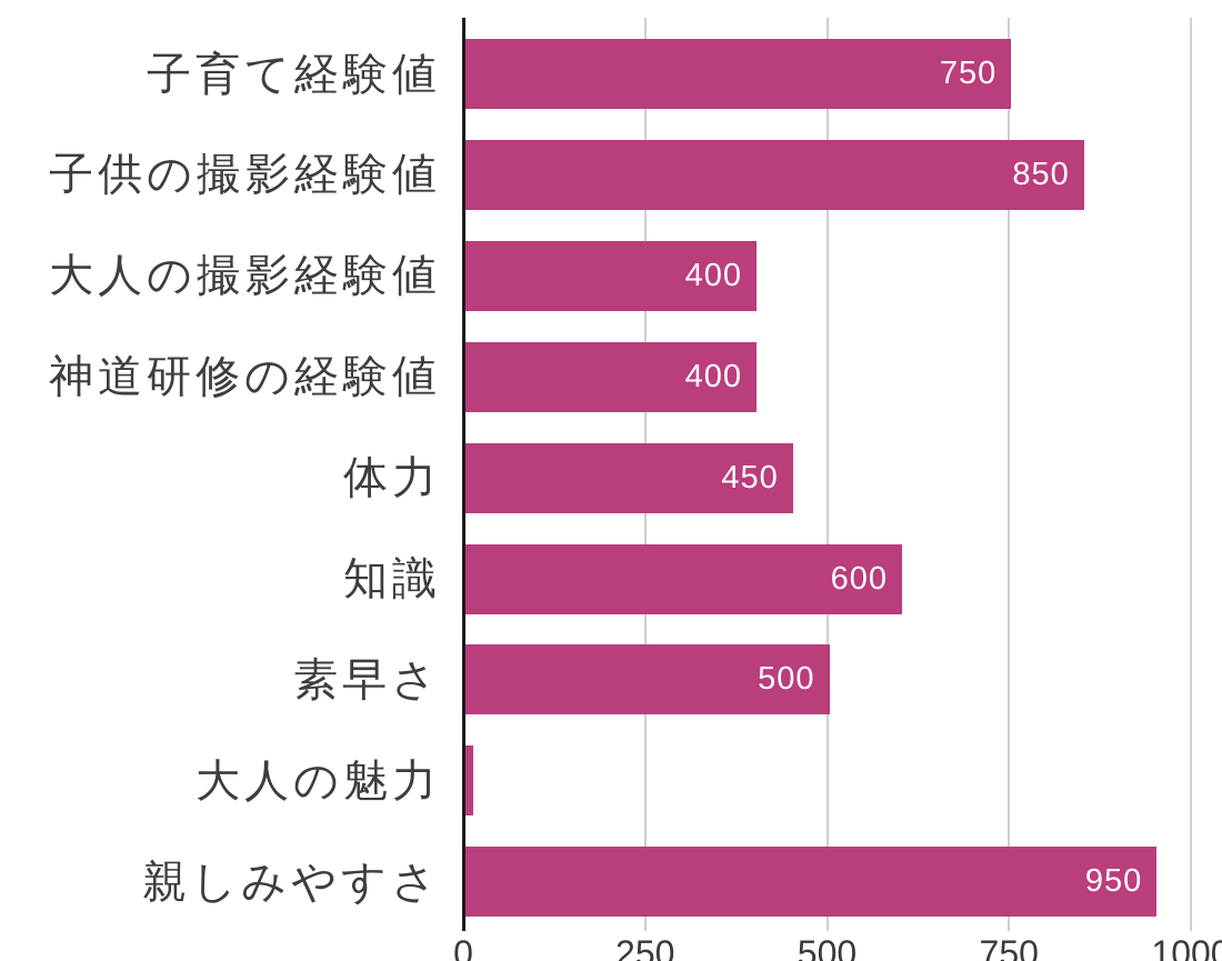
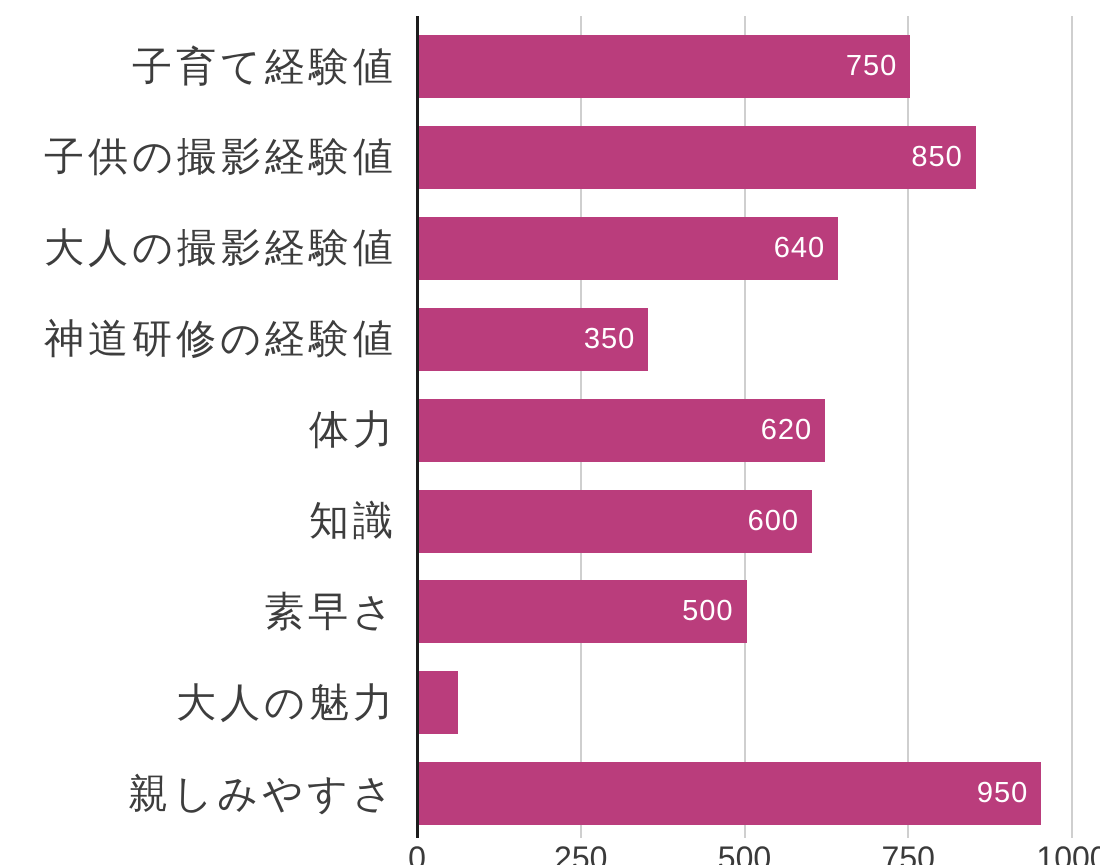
大人の撮影経験値: 400 -> 640
神道研修の経験値: 400 -> 350
体力: 450 -> 620
大人の魅力: 10 -> 60
